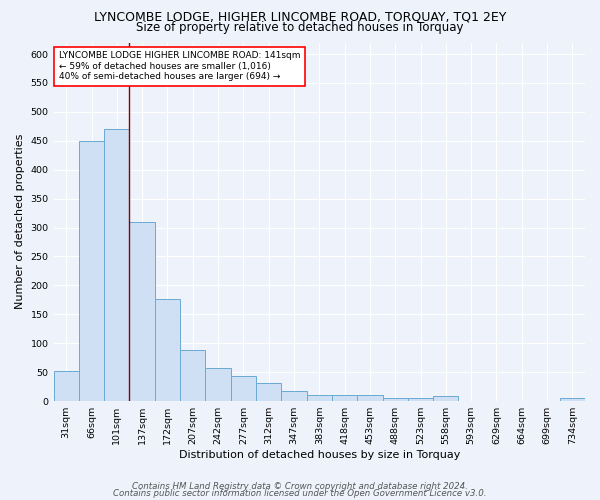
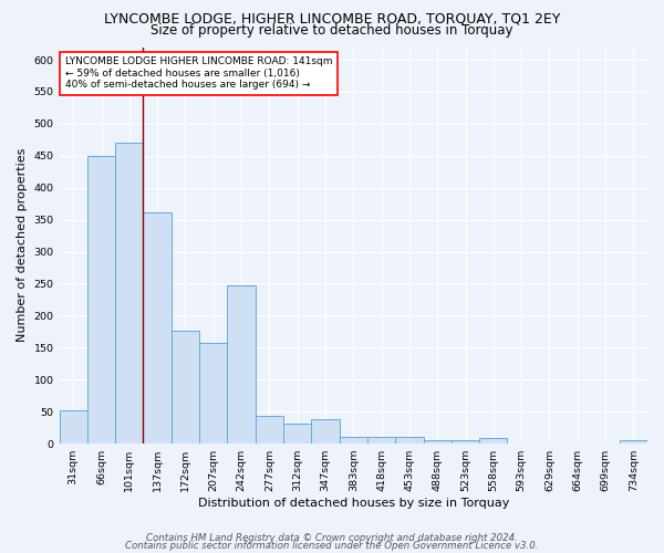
137sqm: 310 -> 362
207sqm: 88 -> 158
242sqm: 57 -> 248
347sqm: 17 -> 38
